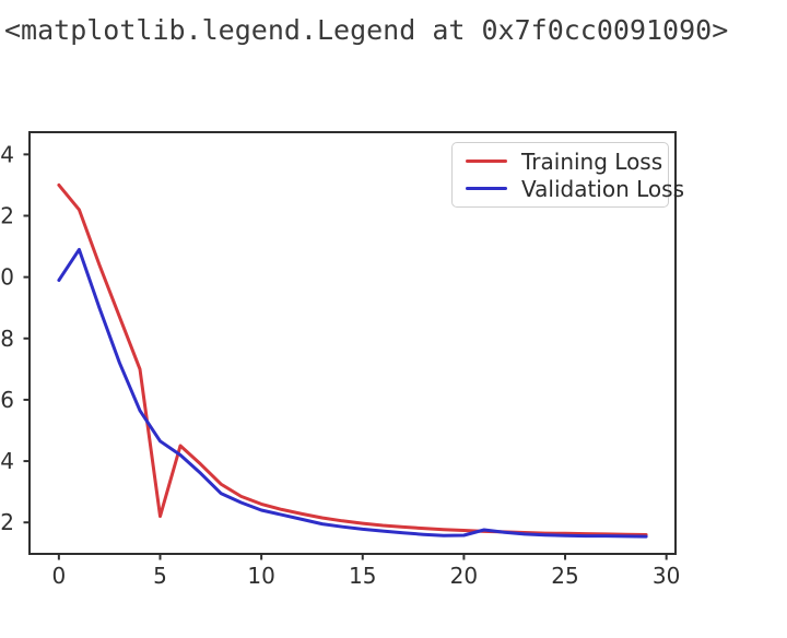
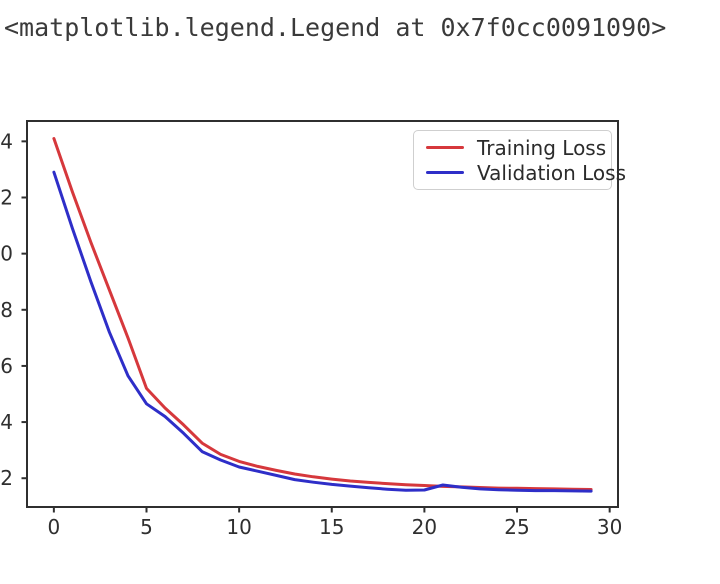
Training Loss/0: 1.30 -> 1.41
Validation Loss/0: 0.99 -> 1.29
Training Loss/5: 0.22 -> 0.52
